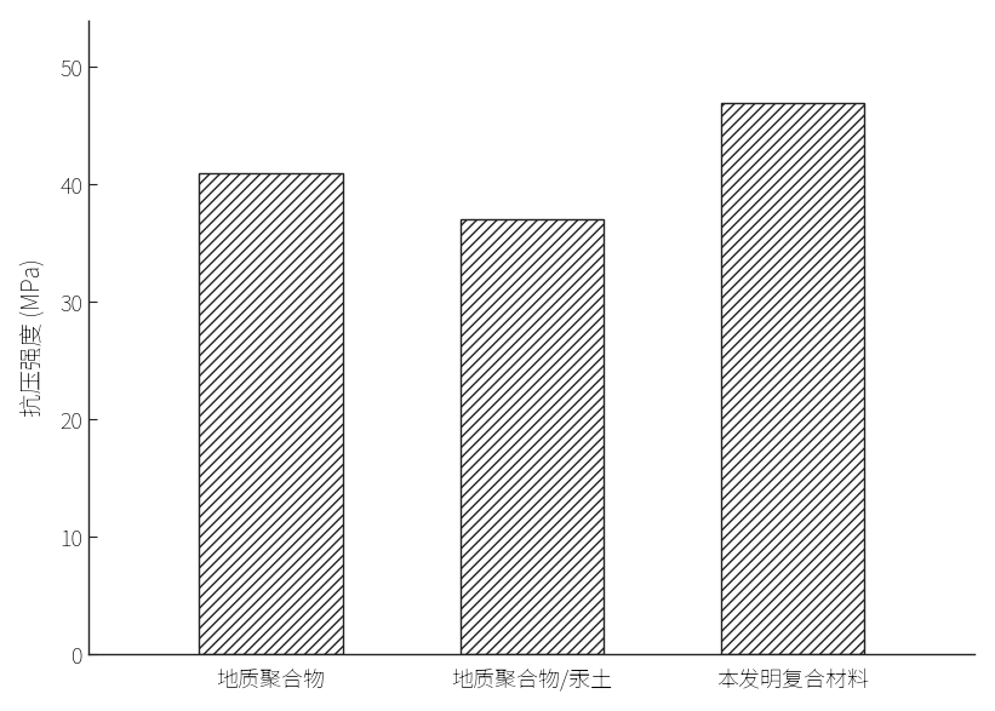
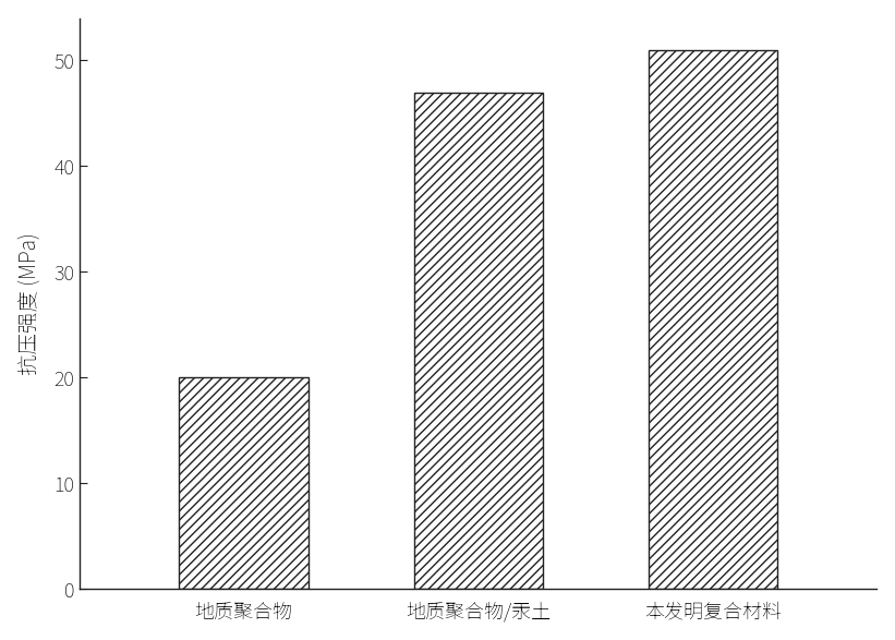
地质聚合物: 41 -> 20
地质聚合物/汞土: 37 -> 47
本发明复合材料: 47 -> 51
